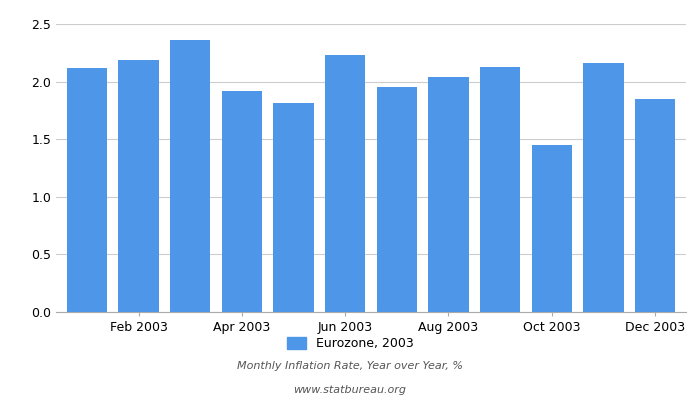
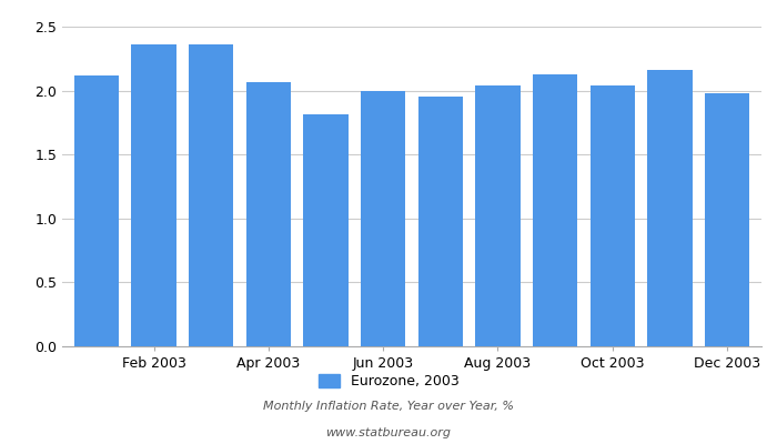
Feb 2003: 2.19 -> 2.36
Apr 2003: 1.92 -> 2.07
Jun 2003: 2.23 -> 2.00
Oct 2003: 1.45 -> 2.04
Dec 2003: 1.85 -> 1.98
